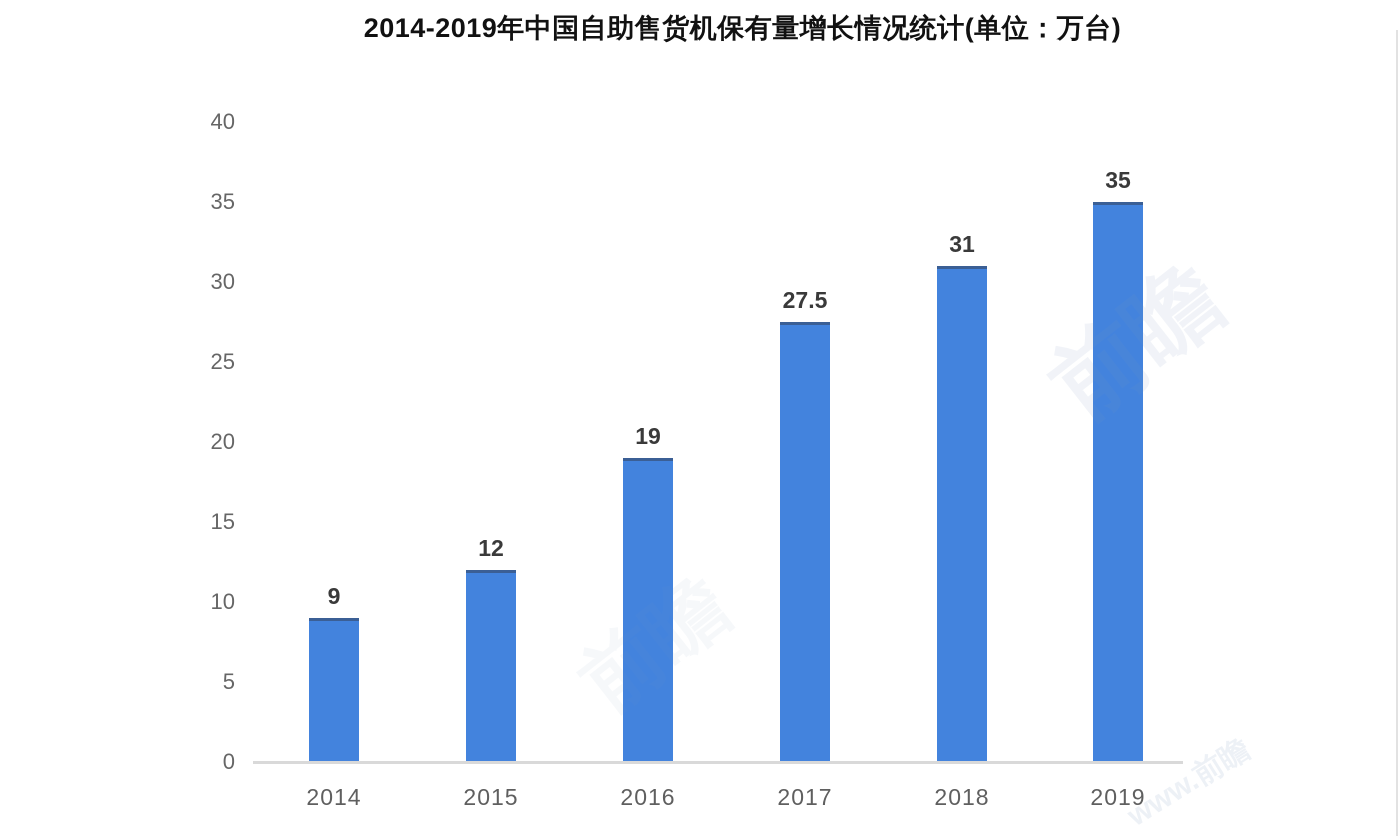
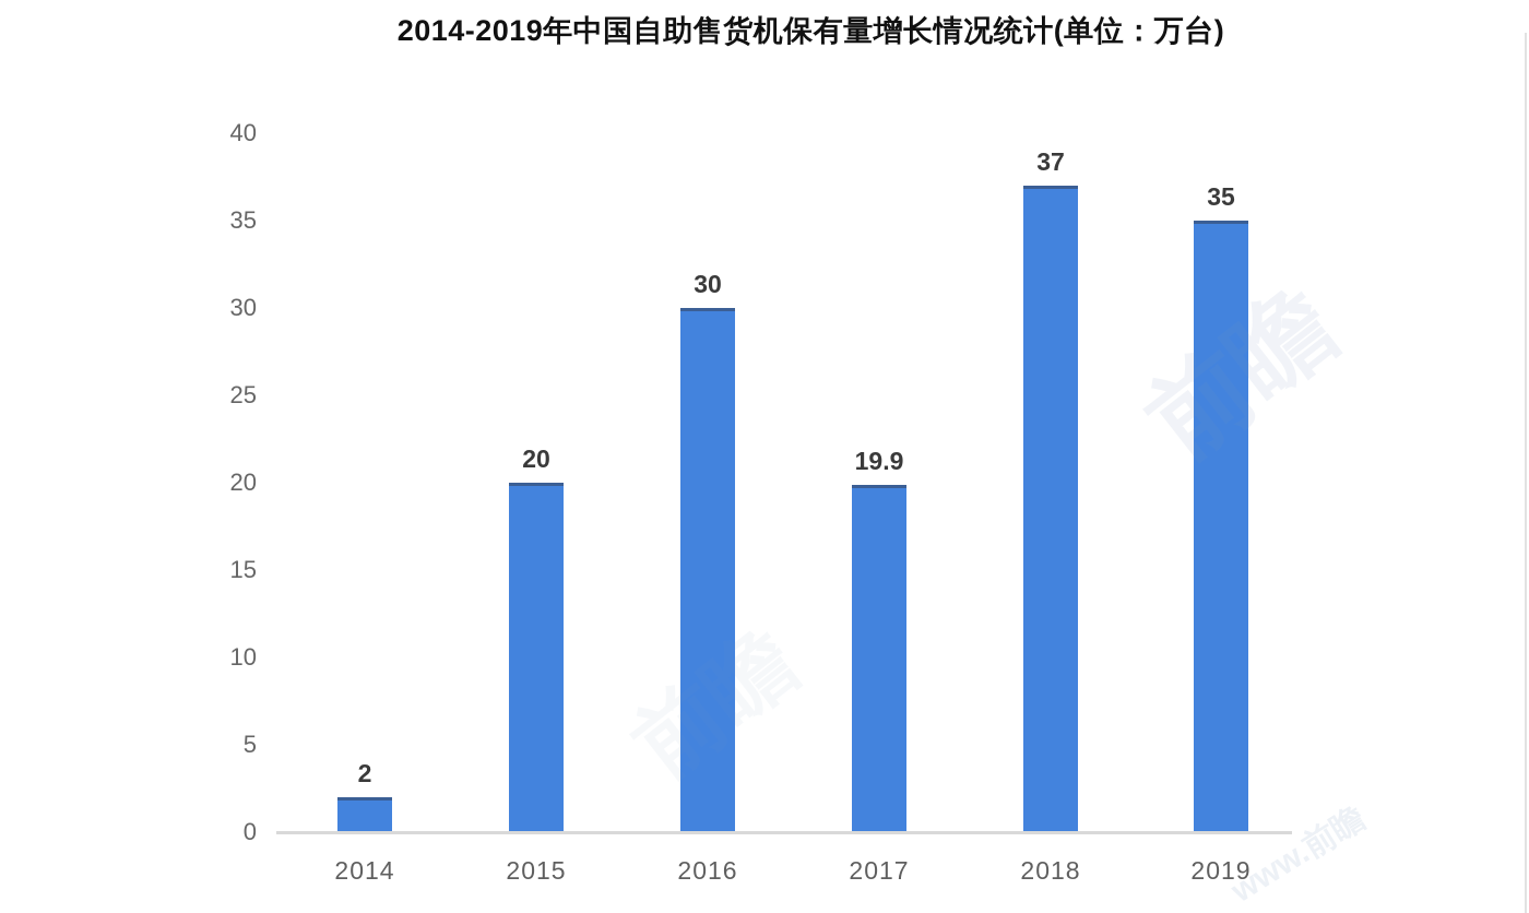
2014: 9 -> 2
2015: 12 -> 20
2016: 19 -> 30
2017: 27.5 -> 19.9
2018: 31 -> 37
